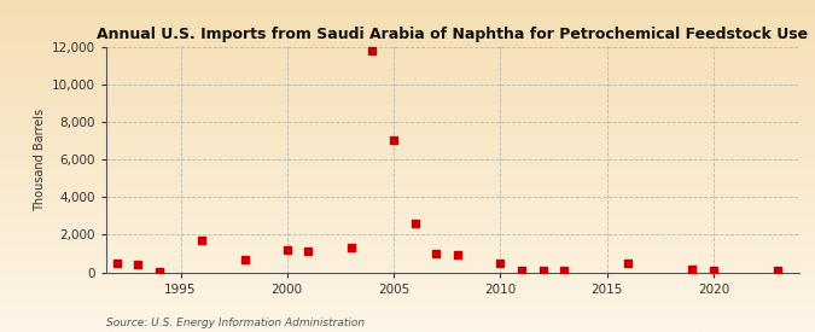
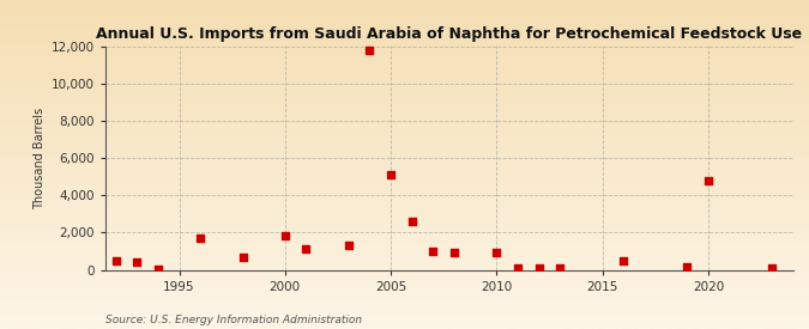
2000: 1,200 -> 1,800
2005: 7,000 -> 5,100
2010: 500 -> 900
2020: 100 -> 4,800
